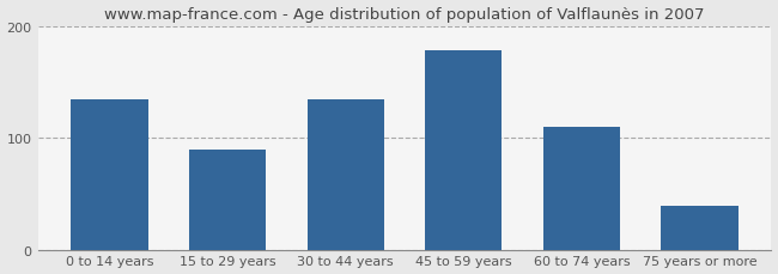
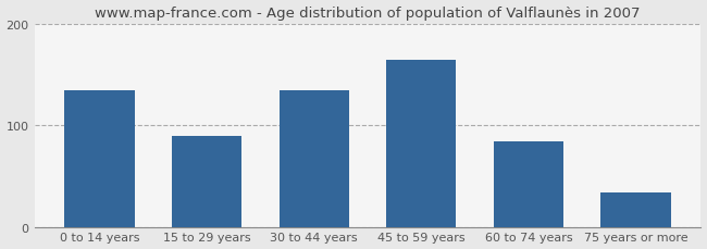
45 to 59 years: 178 -> 164
60 to 74 years: 110 -> 84
75 years or more: 40 -> 34
